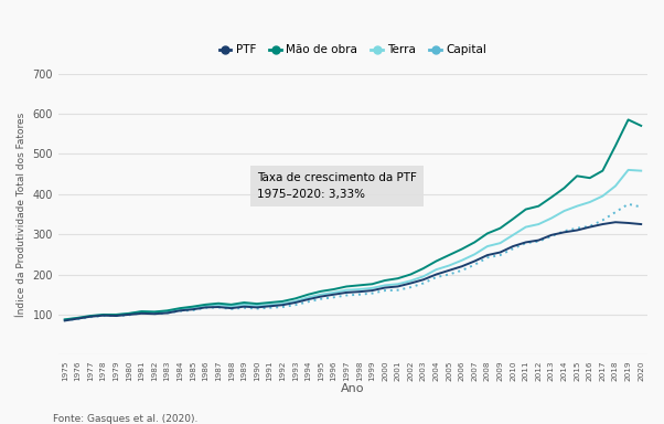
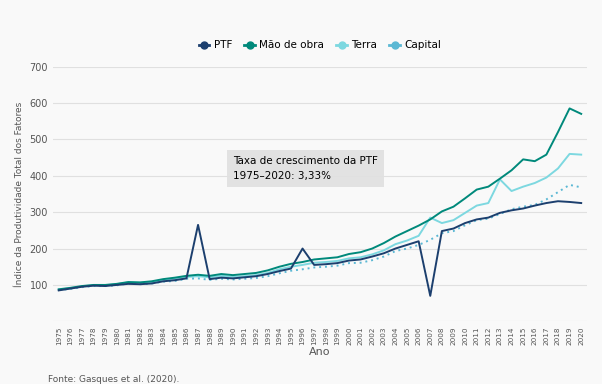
PTF/1987: 119 -> 265
PTF/1996: 150 -> 200
PTF/2007: 233 -> 70
Terra/2007: 250 -> 285
Terra/2013: 340 -> 390
